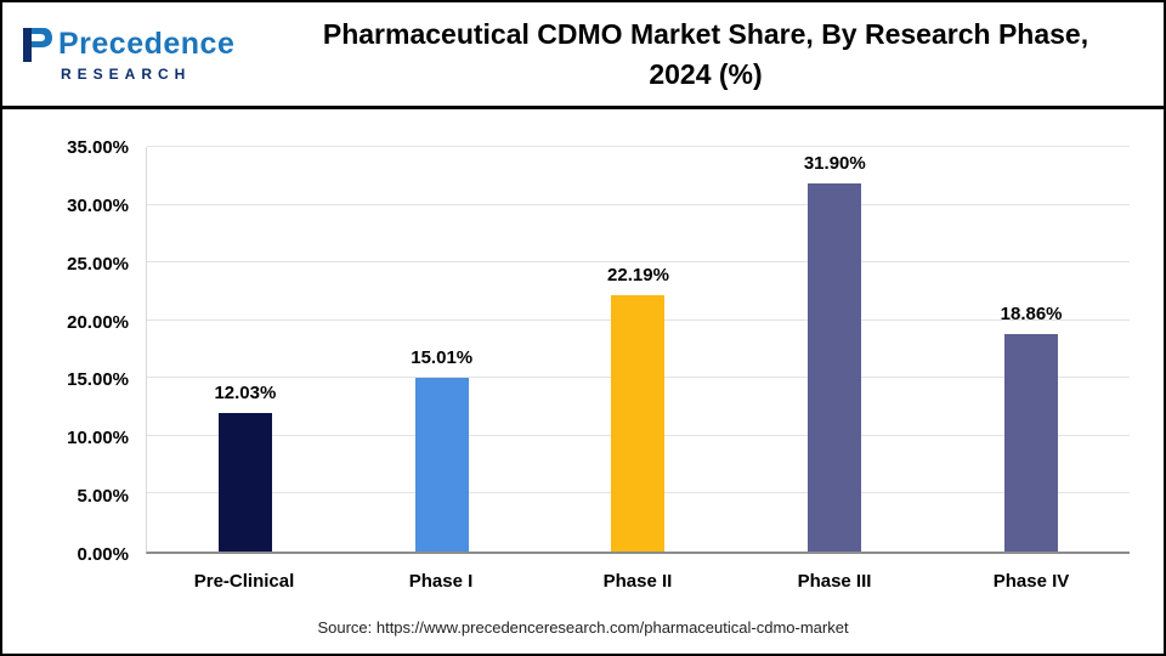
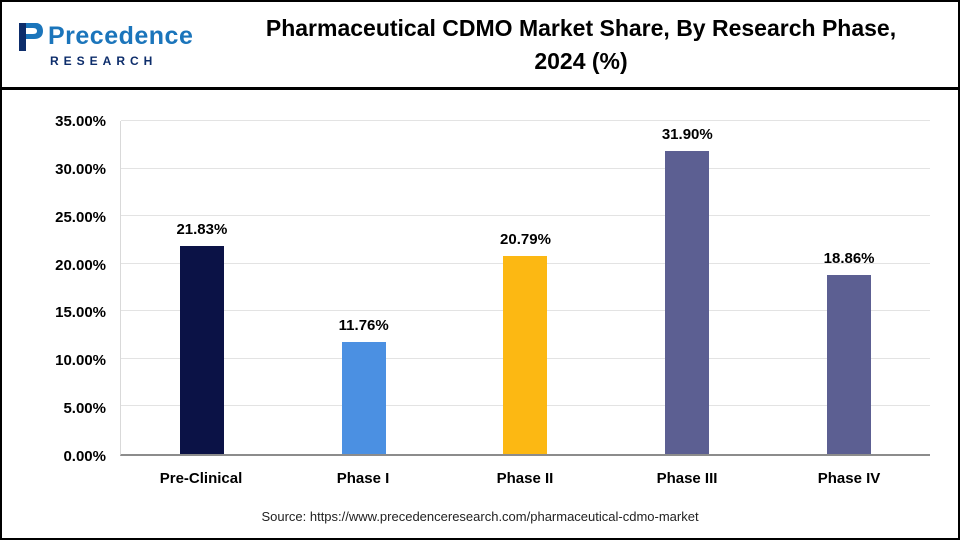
Pre-Clinical: 12.03% -> 21.83%
Phase I: 15.01% -> 11.76%
Phase II: 22.19% -> 20.79%
